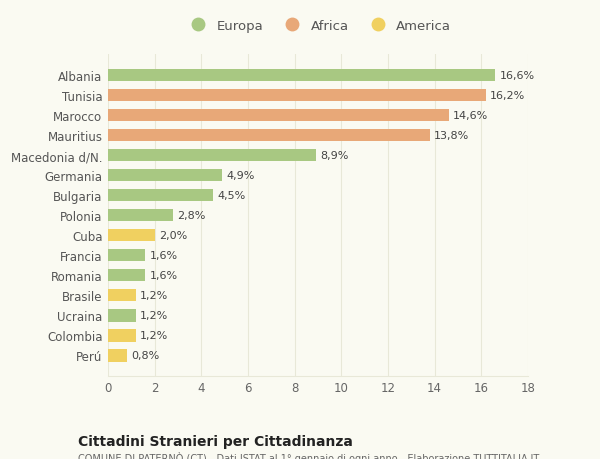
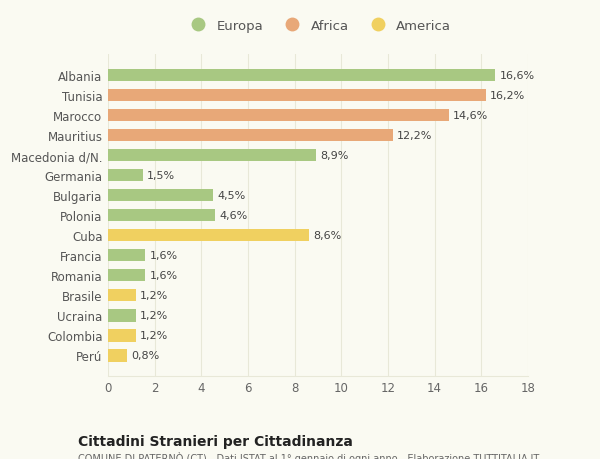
Mauritius: 13,8% -> 12,2%
Germania: 4,9% -> 1,5%
Polonia: 2,8% -> 4,6%
Cuba: 2,0% -> 8,6%
